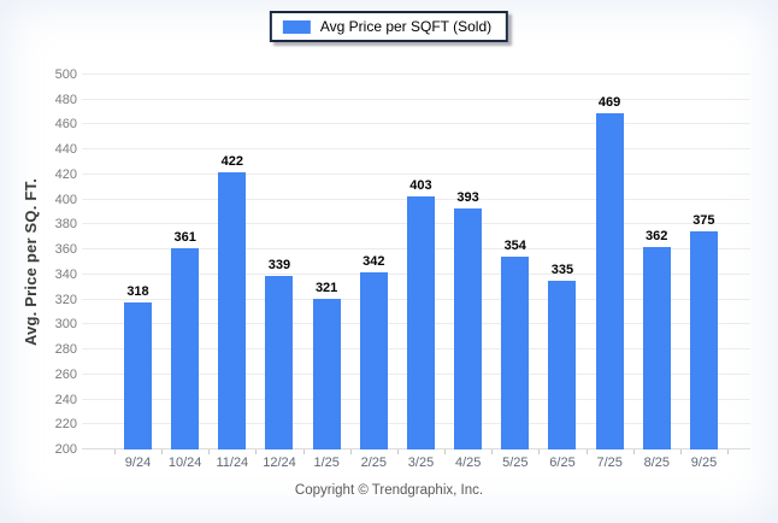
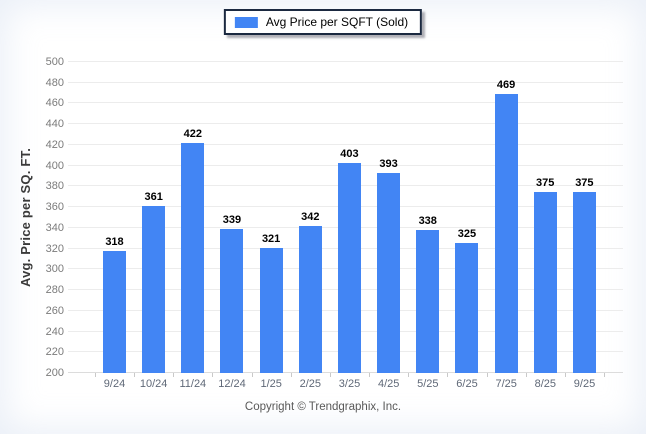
5/25: 354 -> 338
6/25: 335 -> 325
8/25: 362 -> 375
